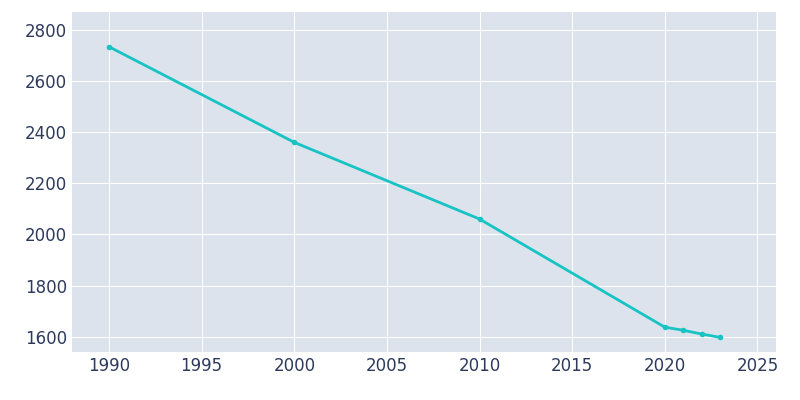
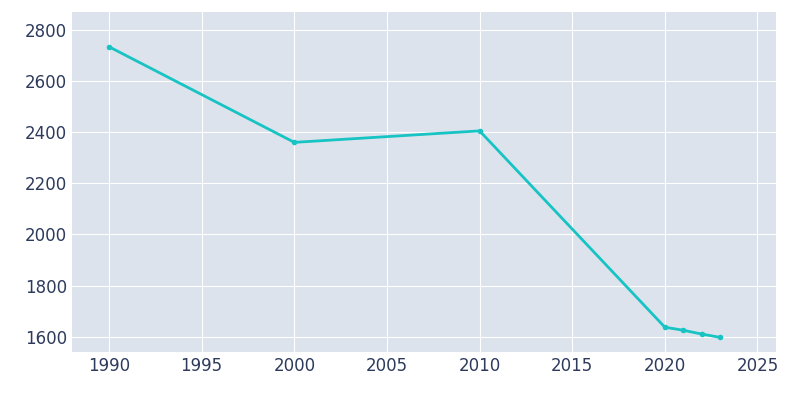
2010: 2060 -> 2405
